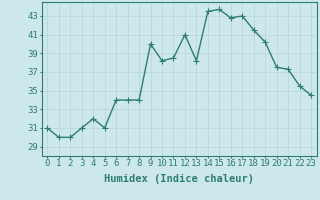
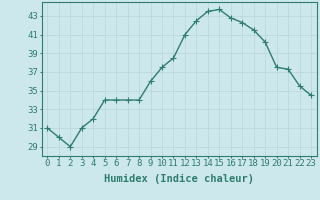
2: 30.0 -> 29.0
5: 31.0 -> 34.0
9: 40.0 -> 36.0
10: 38.2 -> 37.5
13: 38.2 -> 42.5
17: 43.0 -> 42.3
